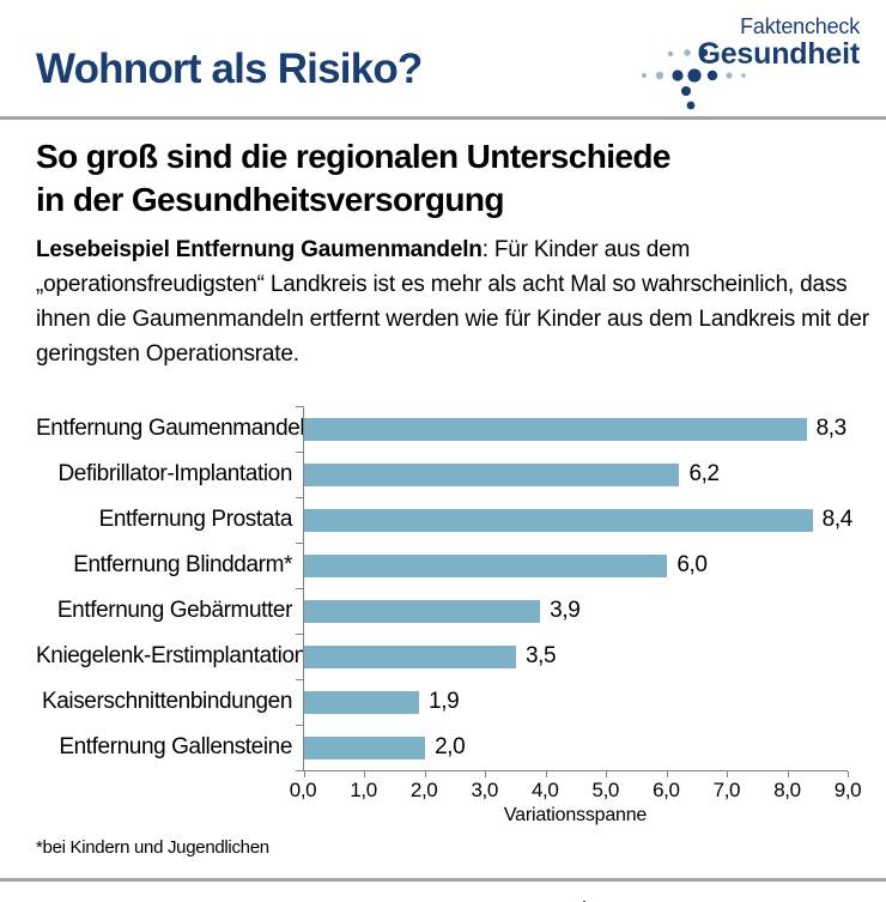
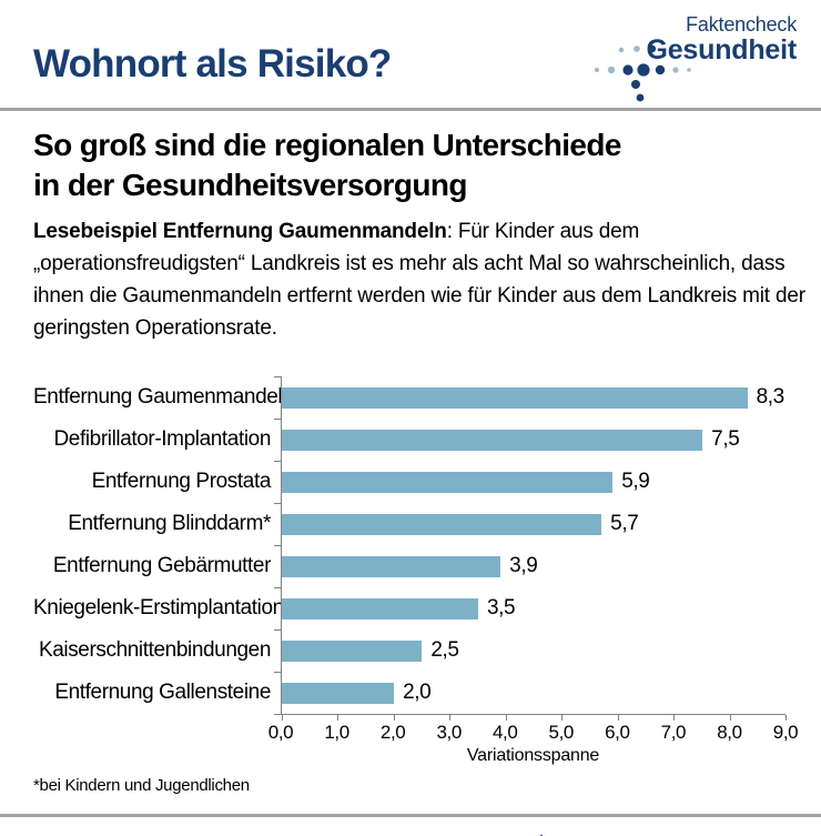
Defibrillator-Implantation: 6,2 -> 7,5
Entfernung Prostata: 8,4 -> 5,9
Entfernung Blinddarm*: 6,0 -> 5,7
Kaiserschnittenbindungen: 1,9 -> 2,5
